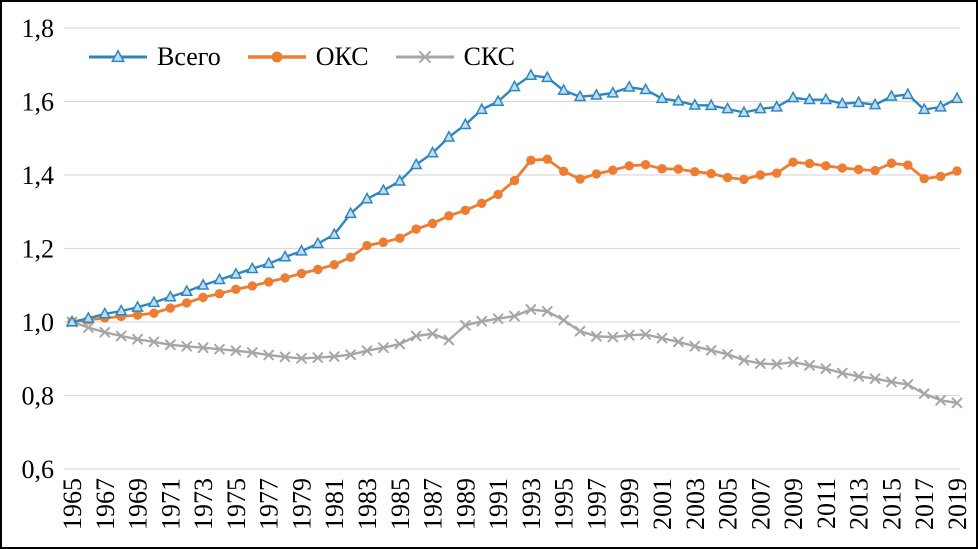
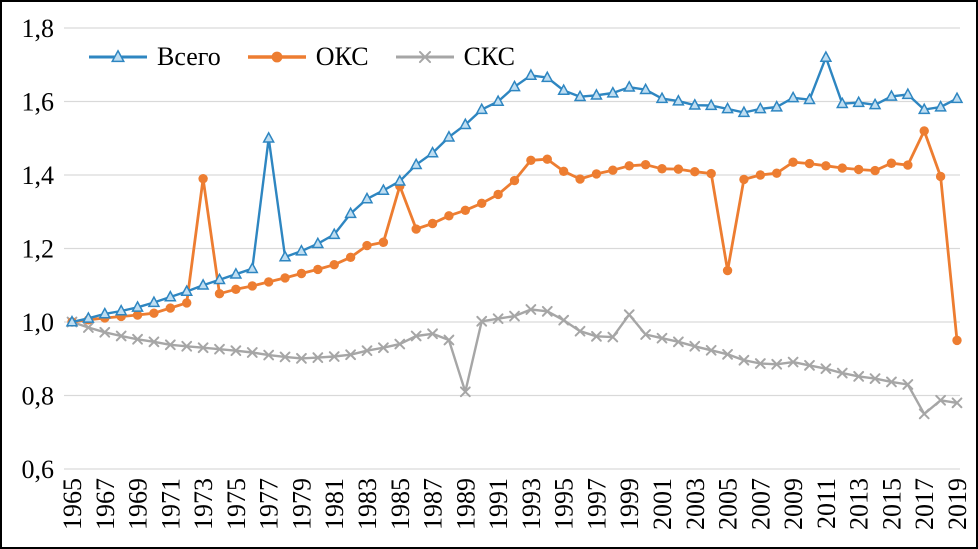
ОКС/1973: 1,07 -> 1,39
Всего/1977: 1,16 -> 1,50
ОКС/1985: 1,23 -> 1,37
СКС/1989: 0,99 -> 0,81
СКС/1999: 0,96 -> 1,02
ОКС/2005: 1,39 -> 1,14
Всего/2011: 1,60 -> 1,72
ОКС/2017: 1,39 -> 1,52
СКС/2017: 0,81 -> 0,75
ОКС/2019: 1,41 -> 0,95
